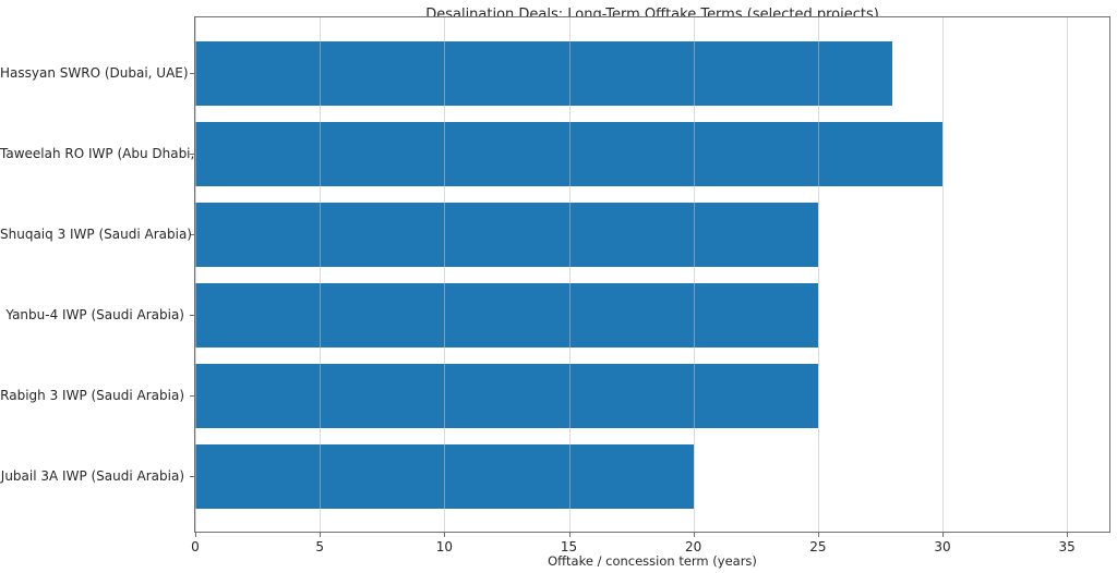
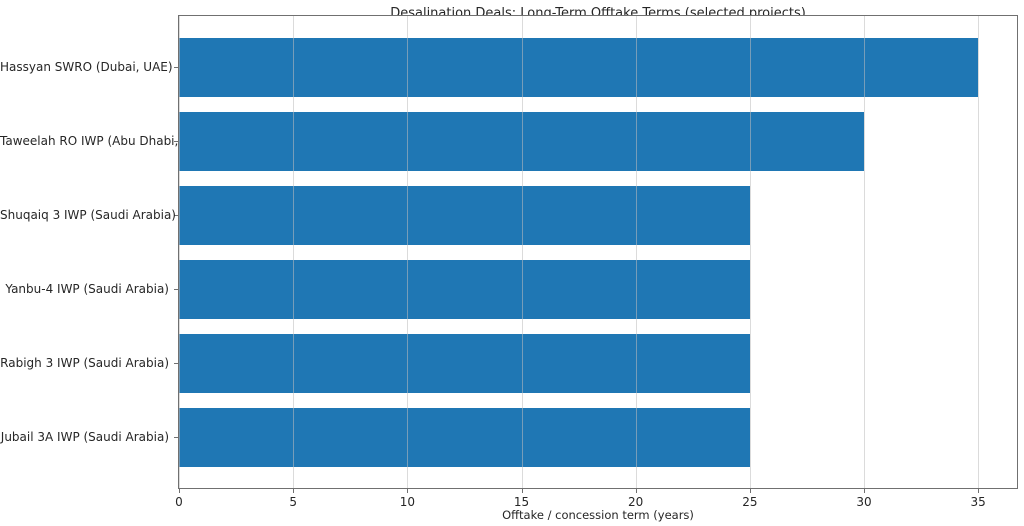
Hassyan SWRO (Dubai, UAE): 28 -> 35
Jubail 3A IWP (Saudi Arabia): 20 -> 25
